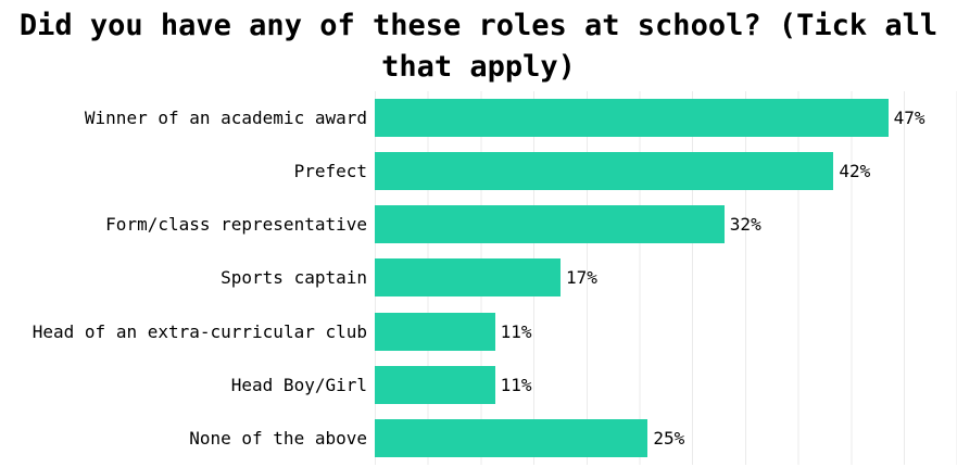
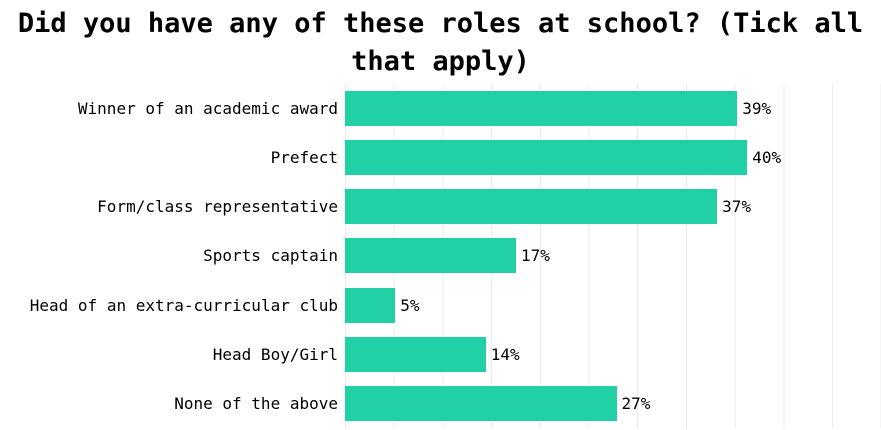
Winner of an academic award: 47% -> 39%
Prefect: 42% -> 40%
Form/class representative: 32% -> 37%
Head of an extra-curricular club: 11% -> 5%
Head Boy/Girl: 11% -> 14%
None of the above: 25% -> 27%
